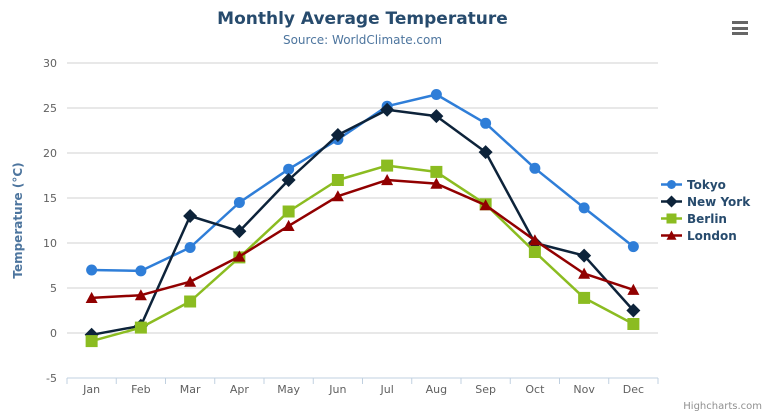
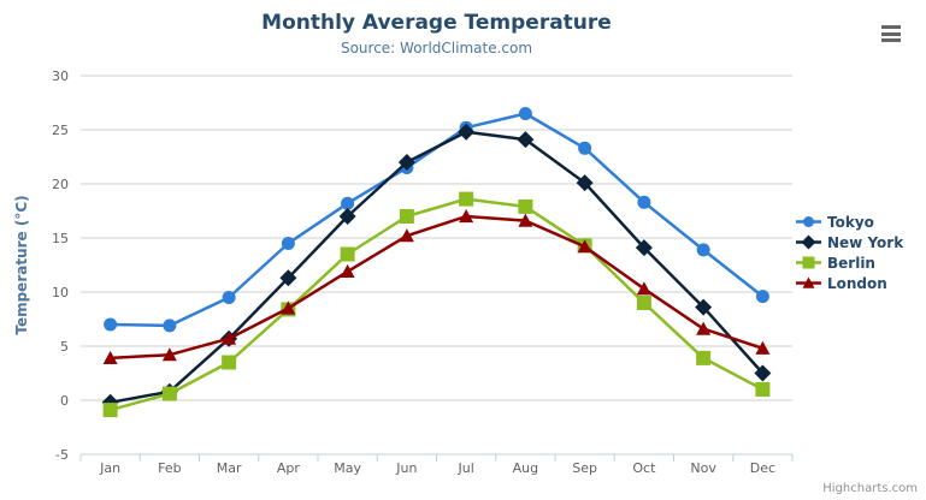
New York/Mar: 13 -> 6
New York/Oct: 10 -> 14
